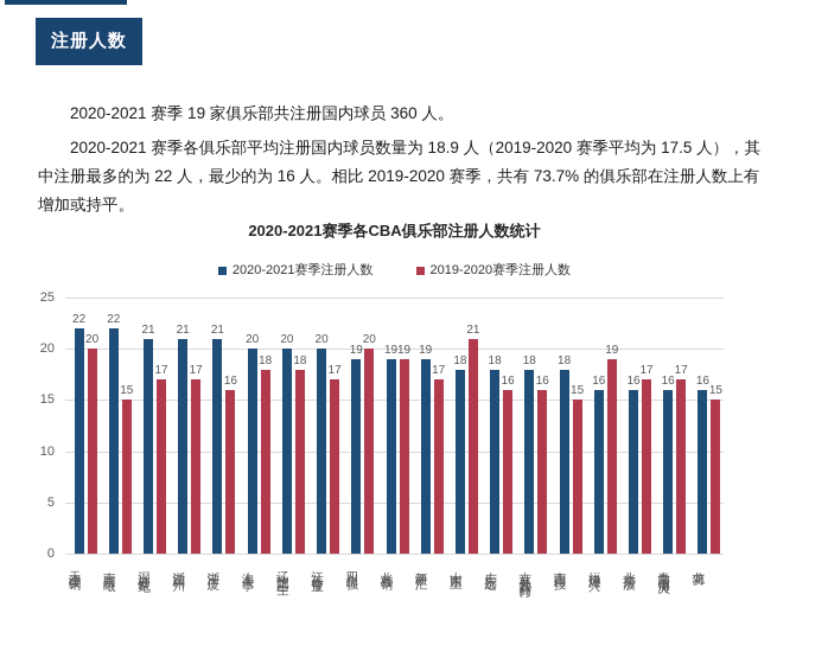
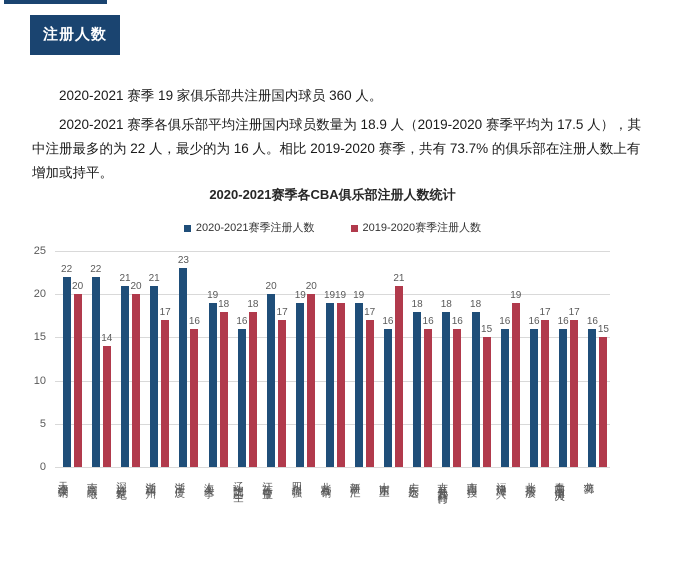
2019-2020赛季注册人数/南京同曦: 15 -> 14
2019-2020赛季注册人数/深圳新世纪: 17 -> 20
2020-2021赛季注册人数/浙江广厦: 21 -> 23
2020-2021赛季注册人数/上海久事: 20 -> 19
2020-2021赛季注册人数/辽宁沈阳三生: 20 -> 16
2020-2021赛季注册人数/山东西王: 18 -> 16
